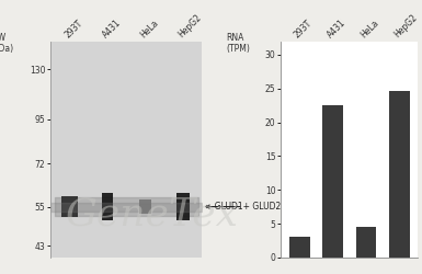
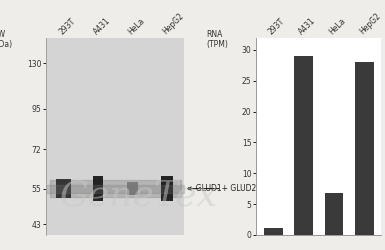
293T: 3.0 -> 1.2
A431: 22.6 -> 29.0
HeLa: 4.6 -> 6.8
HepG2: 24.6 -> 28.0
